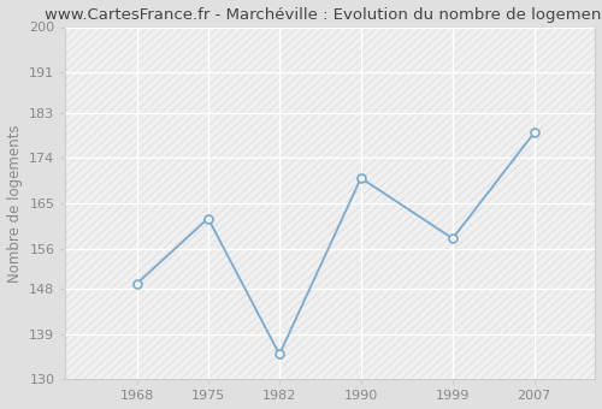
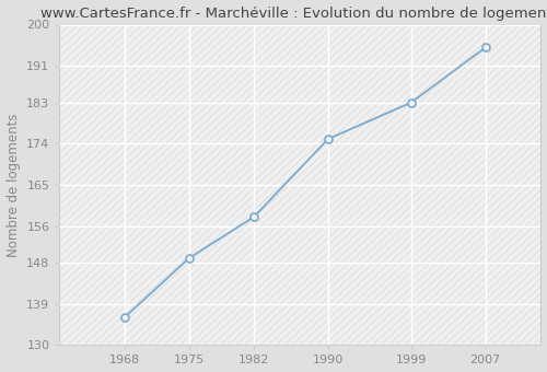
1968: 149 -> 136
1975: 162 -> 149
1982: 135 -> 158
1990: 170 -> 175
1999: 158 -> 183
2007: 179 -> 195
